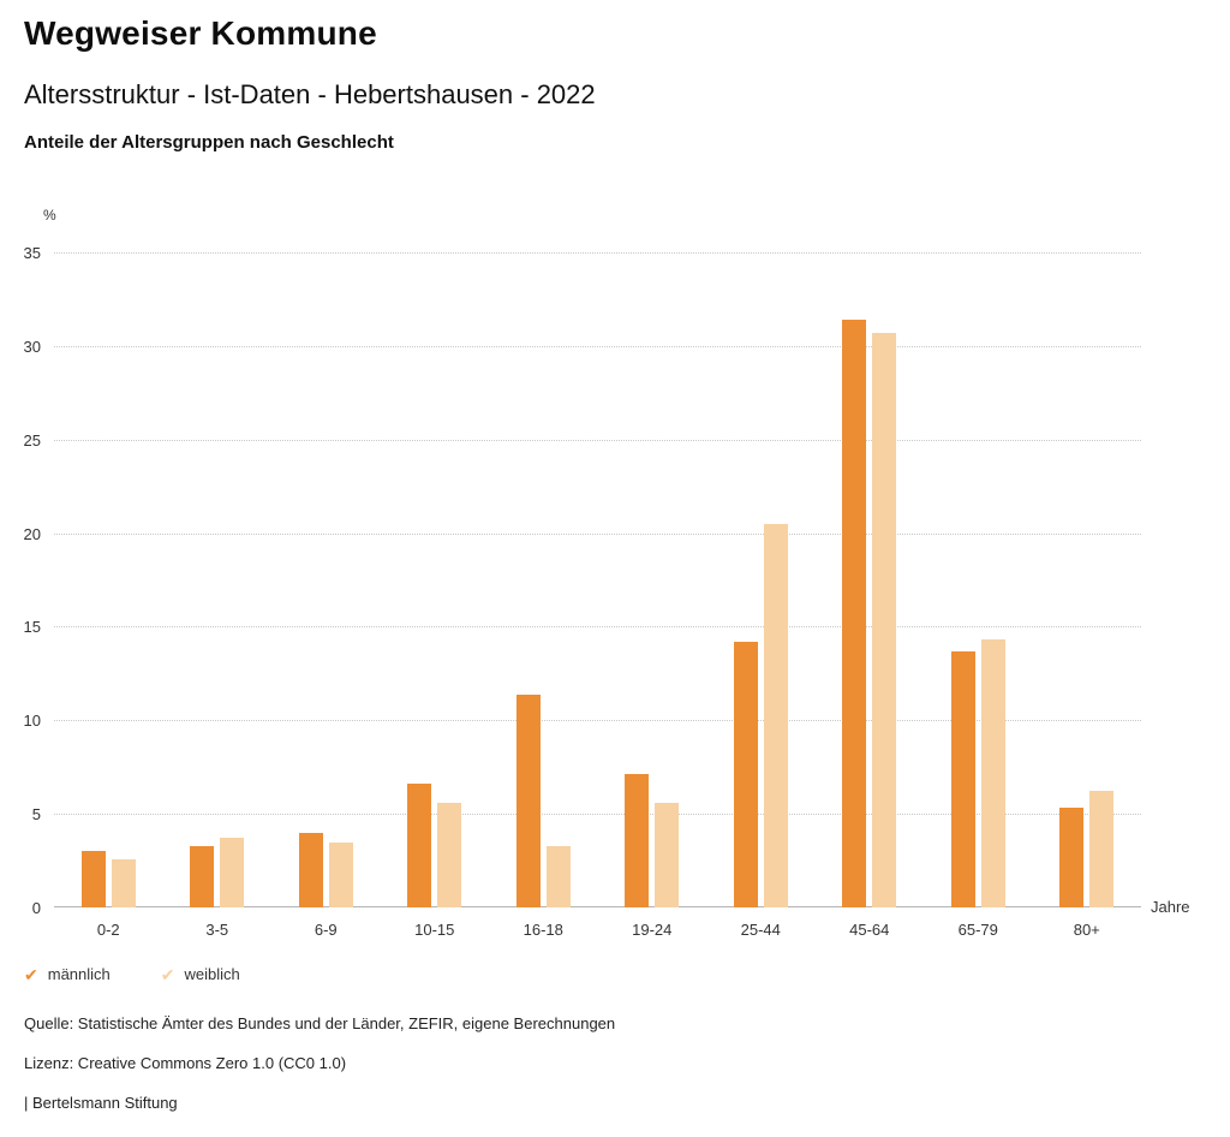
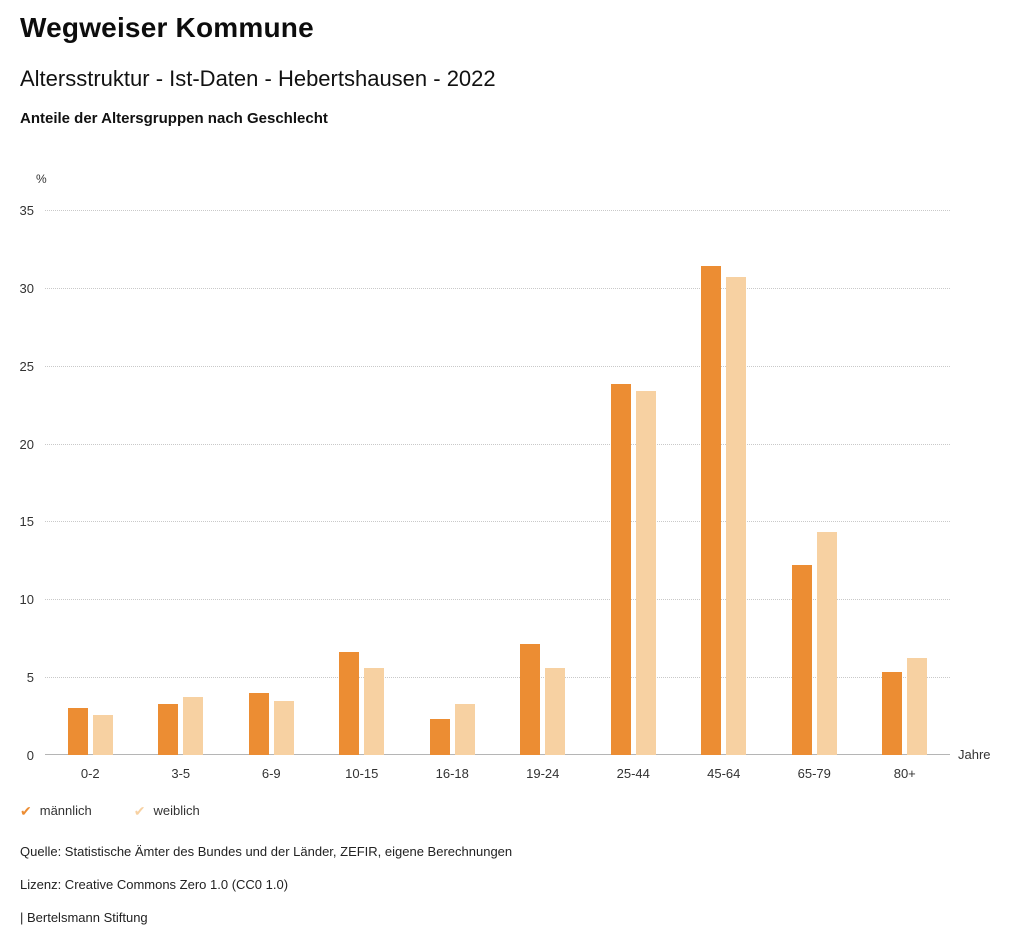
männlich/16-18: 11.4 -> 2.3
männlich/25-44: 14.2 -> 23.8
weiblich/25-44: 20.5 -> 23.4
männlich/65-79: 13.7 -> 12.2
